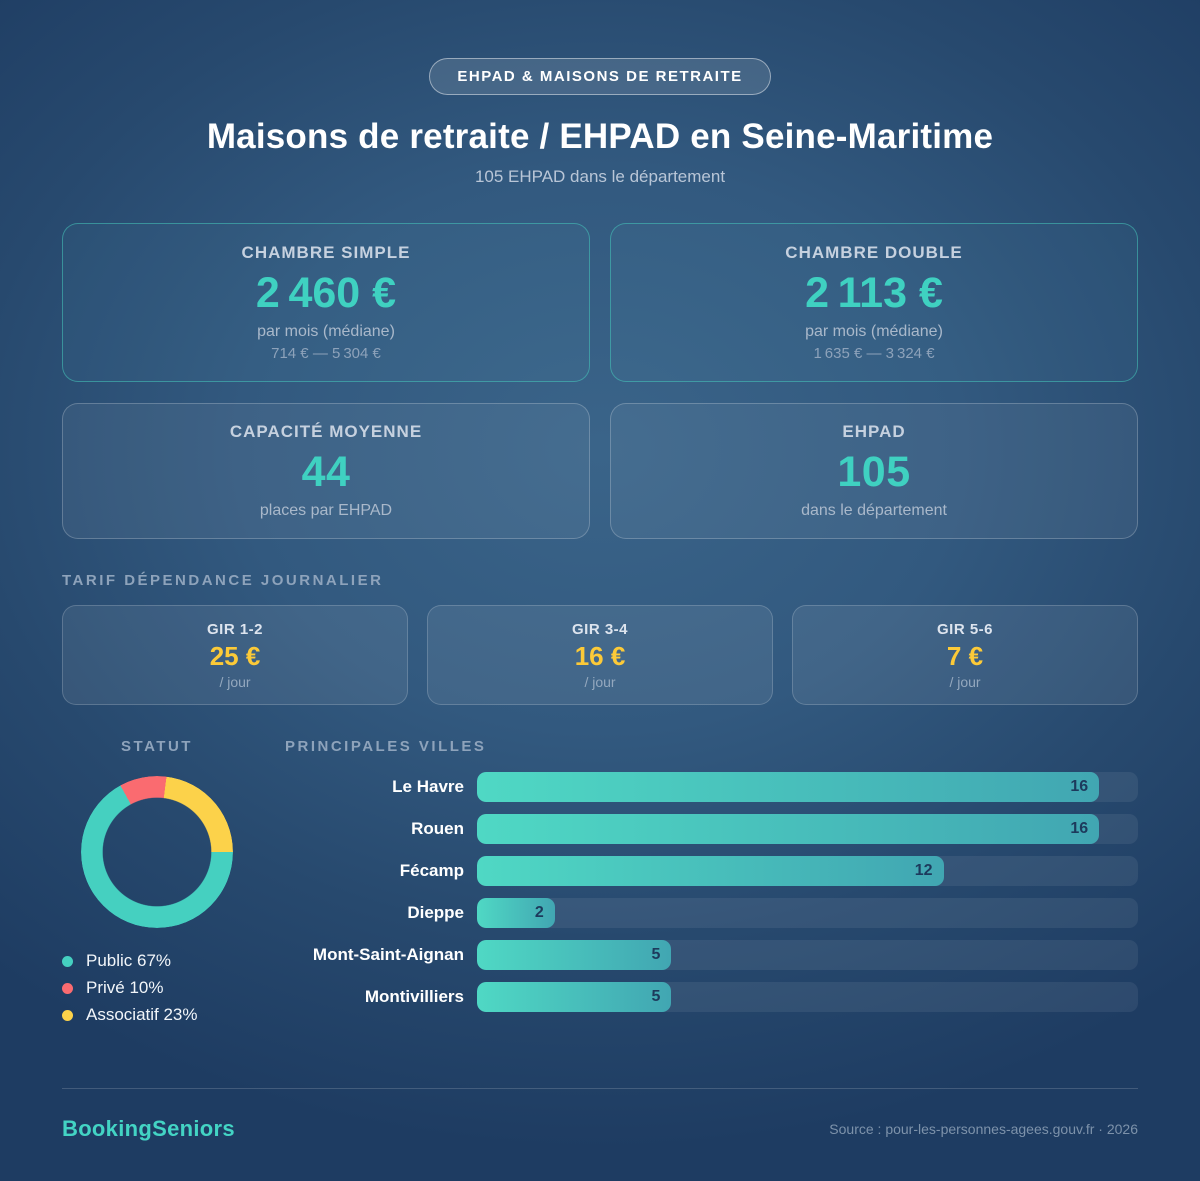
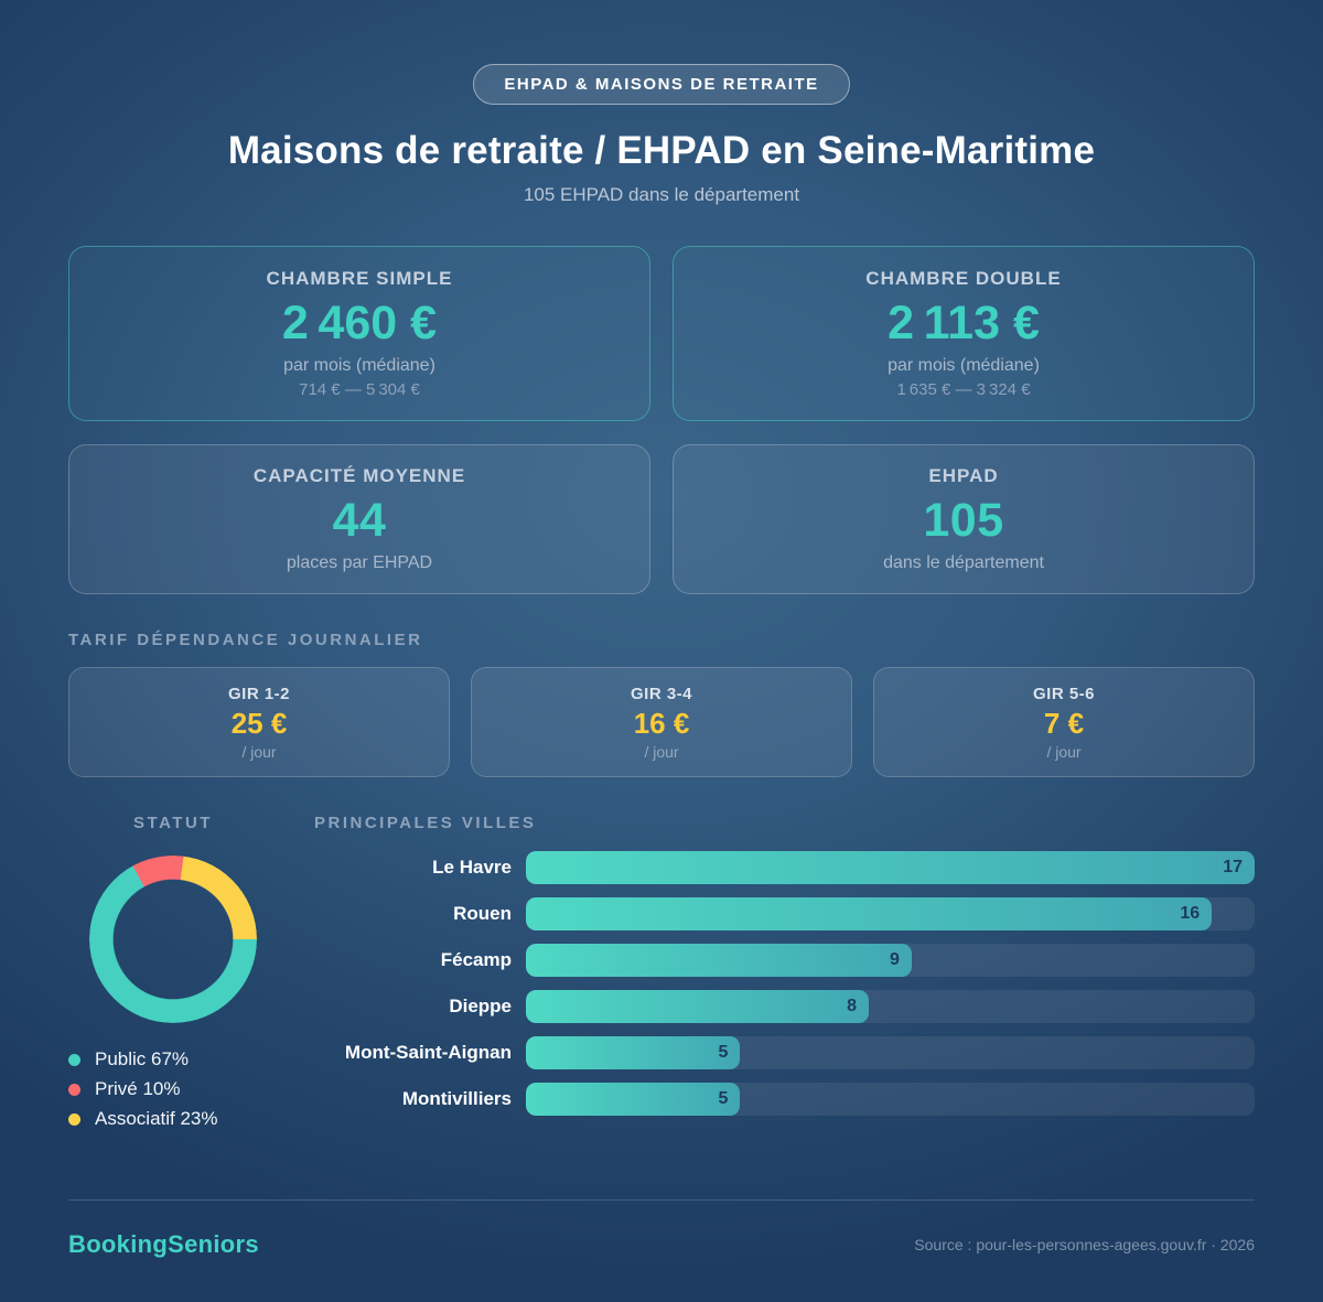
PRINCIPALES VILLES/Le Havre: 16 -> 17
PRINCIPALES VILLES/Fécamp: 12 -> 9
PRINCIPALES VILLES/Dieppe: 2 -> 8
